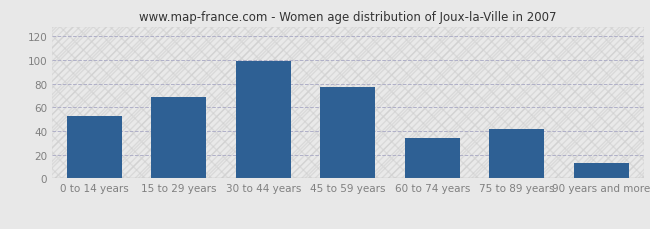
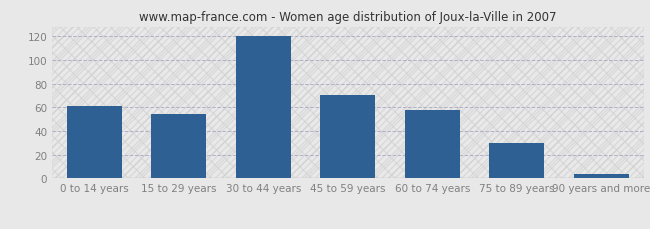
0 to 14 years: 53 -> 61
15 to 29 years: 69 -> 54
30 to 44 years: 99 -> 120
45 to 59 years: 77 -> 70
60 to 74 years: 34 -> 58
75 to 89 years: 42 -> 30
90 years and more: 13 -> 4
